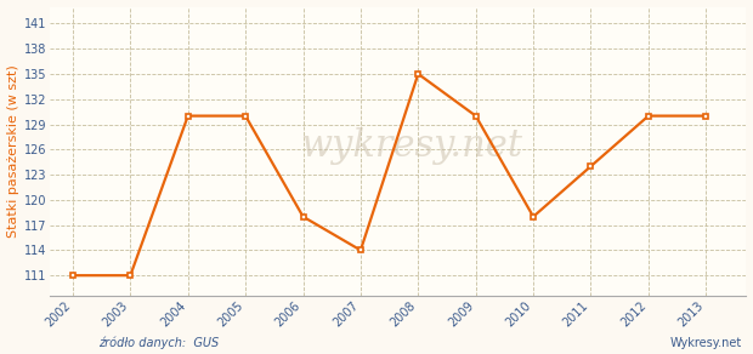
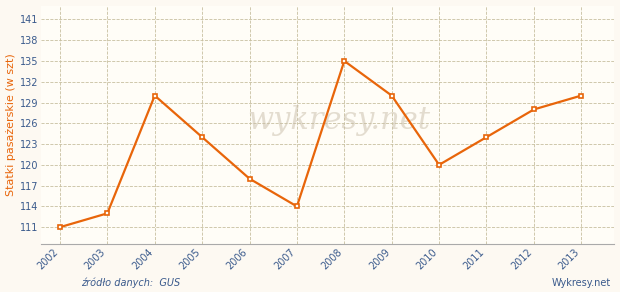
2003: 111 -> 113
2005: 130 -> 124
2010: 118 -> 120
2012: 130 -> 128
